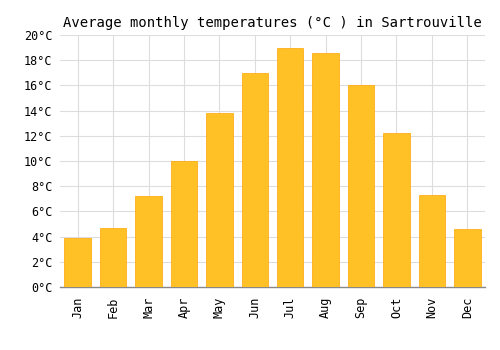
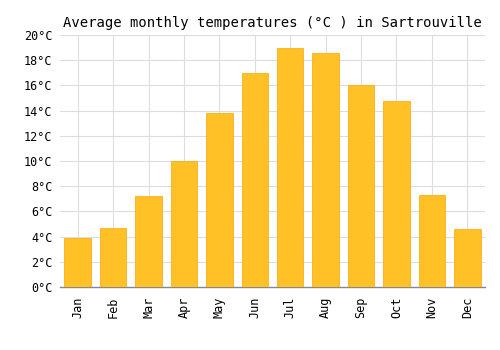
Oct: 12.2°C -> 14.8°C
